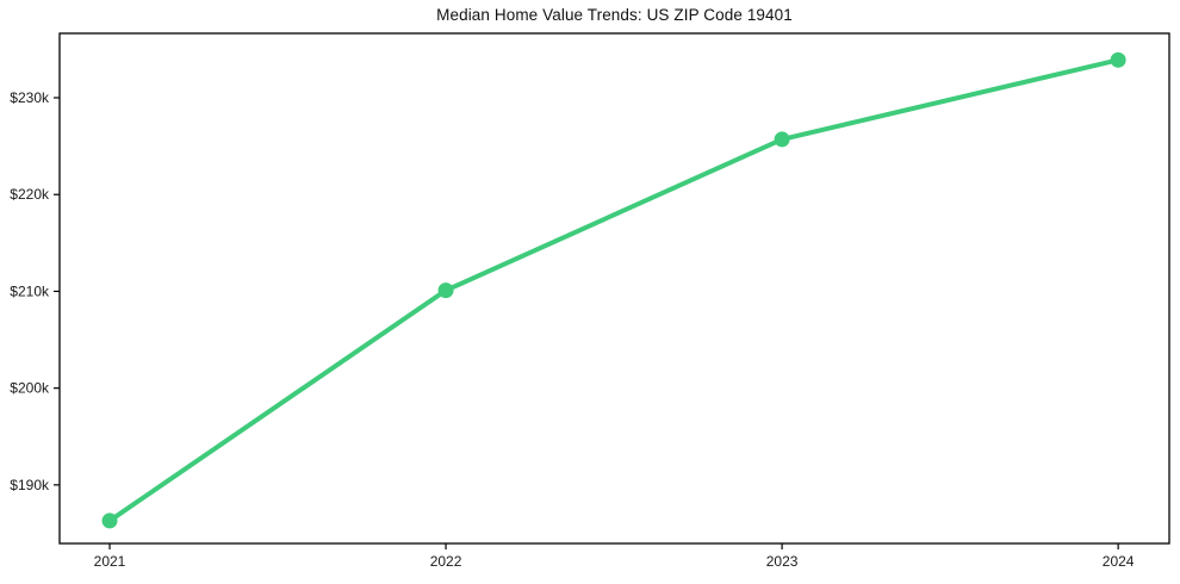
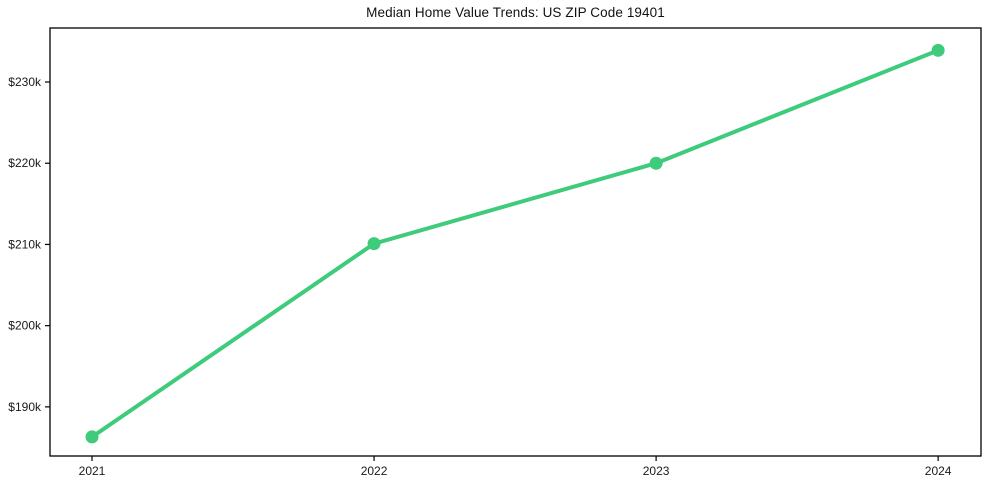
2023: $226k -> $220k
